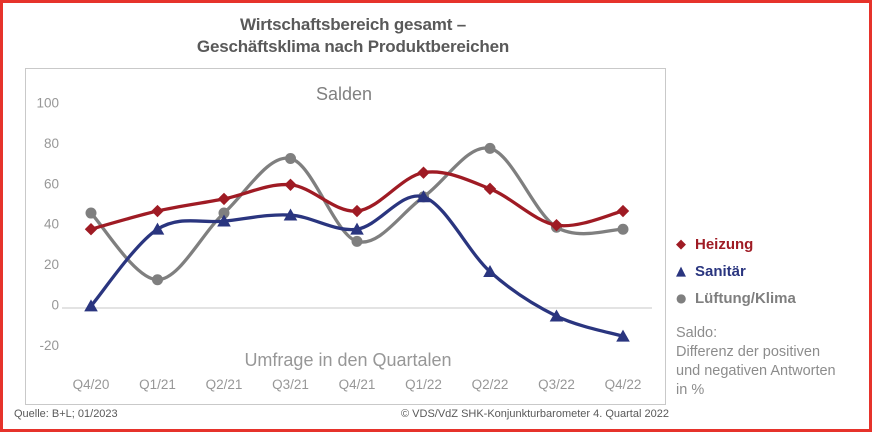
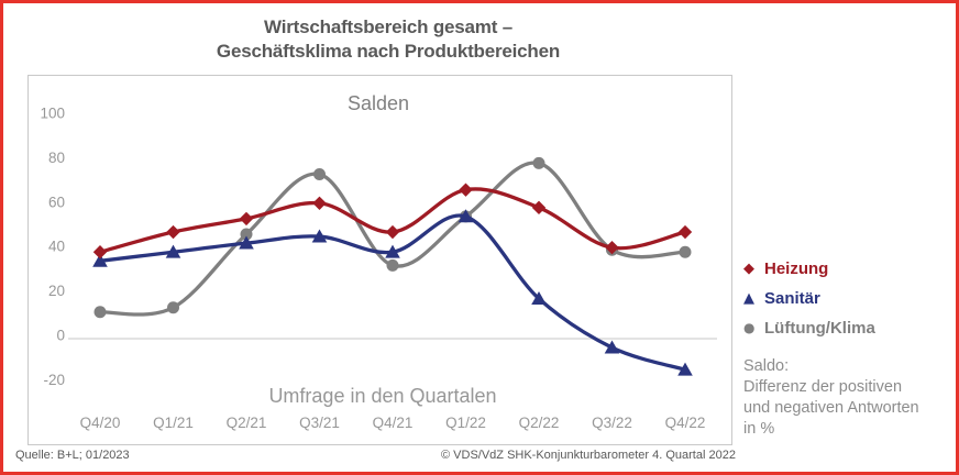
Lüftung/Klima/Q4/20: 47 -> 12
Sanitär/Q4/20: 1 -> 35
